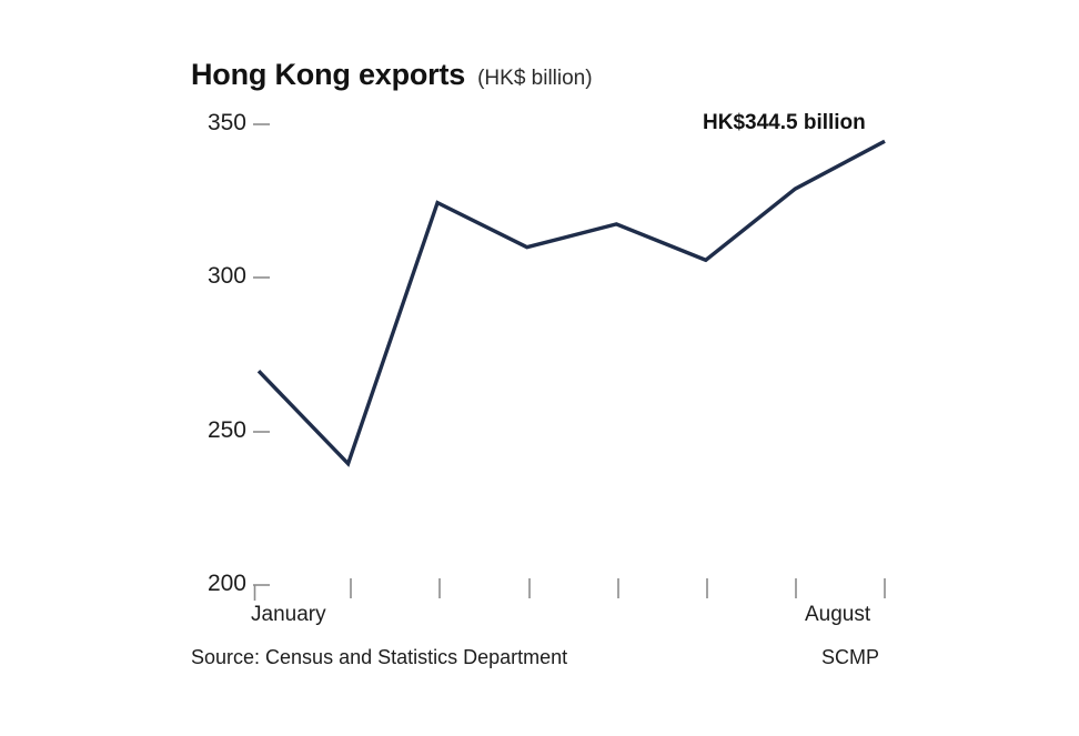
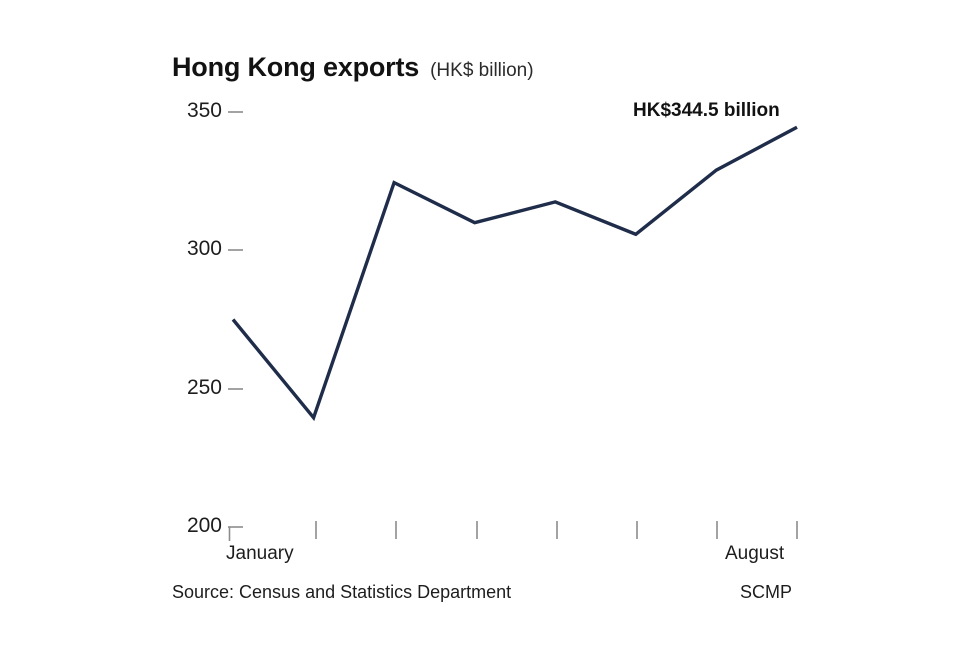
January: 270 -> 275
